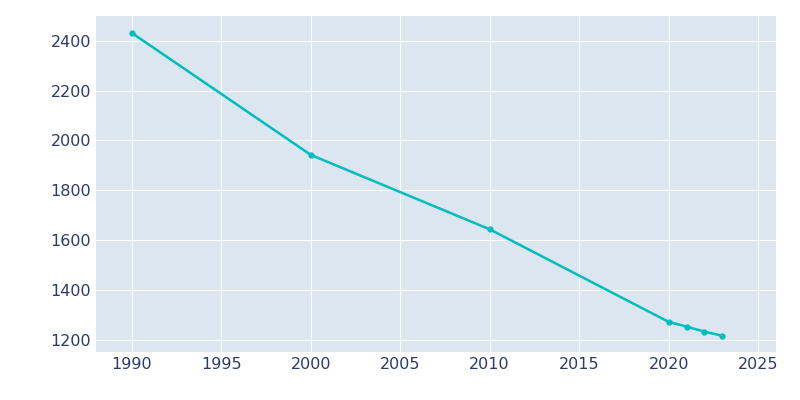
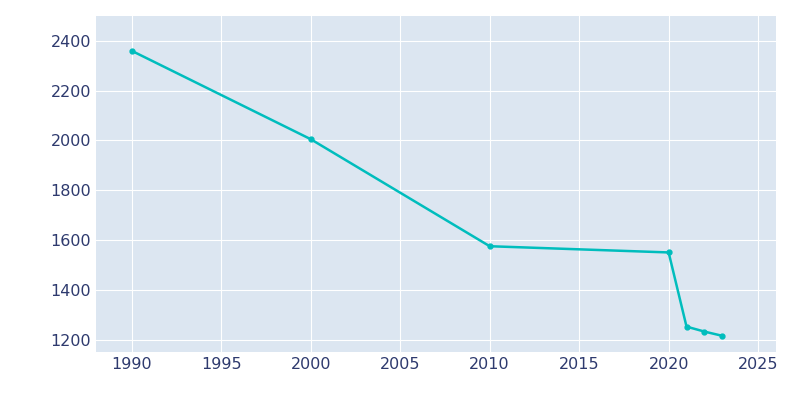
1990: 2432 -> 2360
2000: 1942 -> 2005
2010: 1643 -> 1575
2020: 1271 -> 1550
